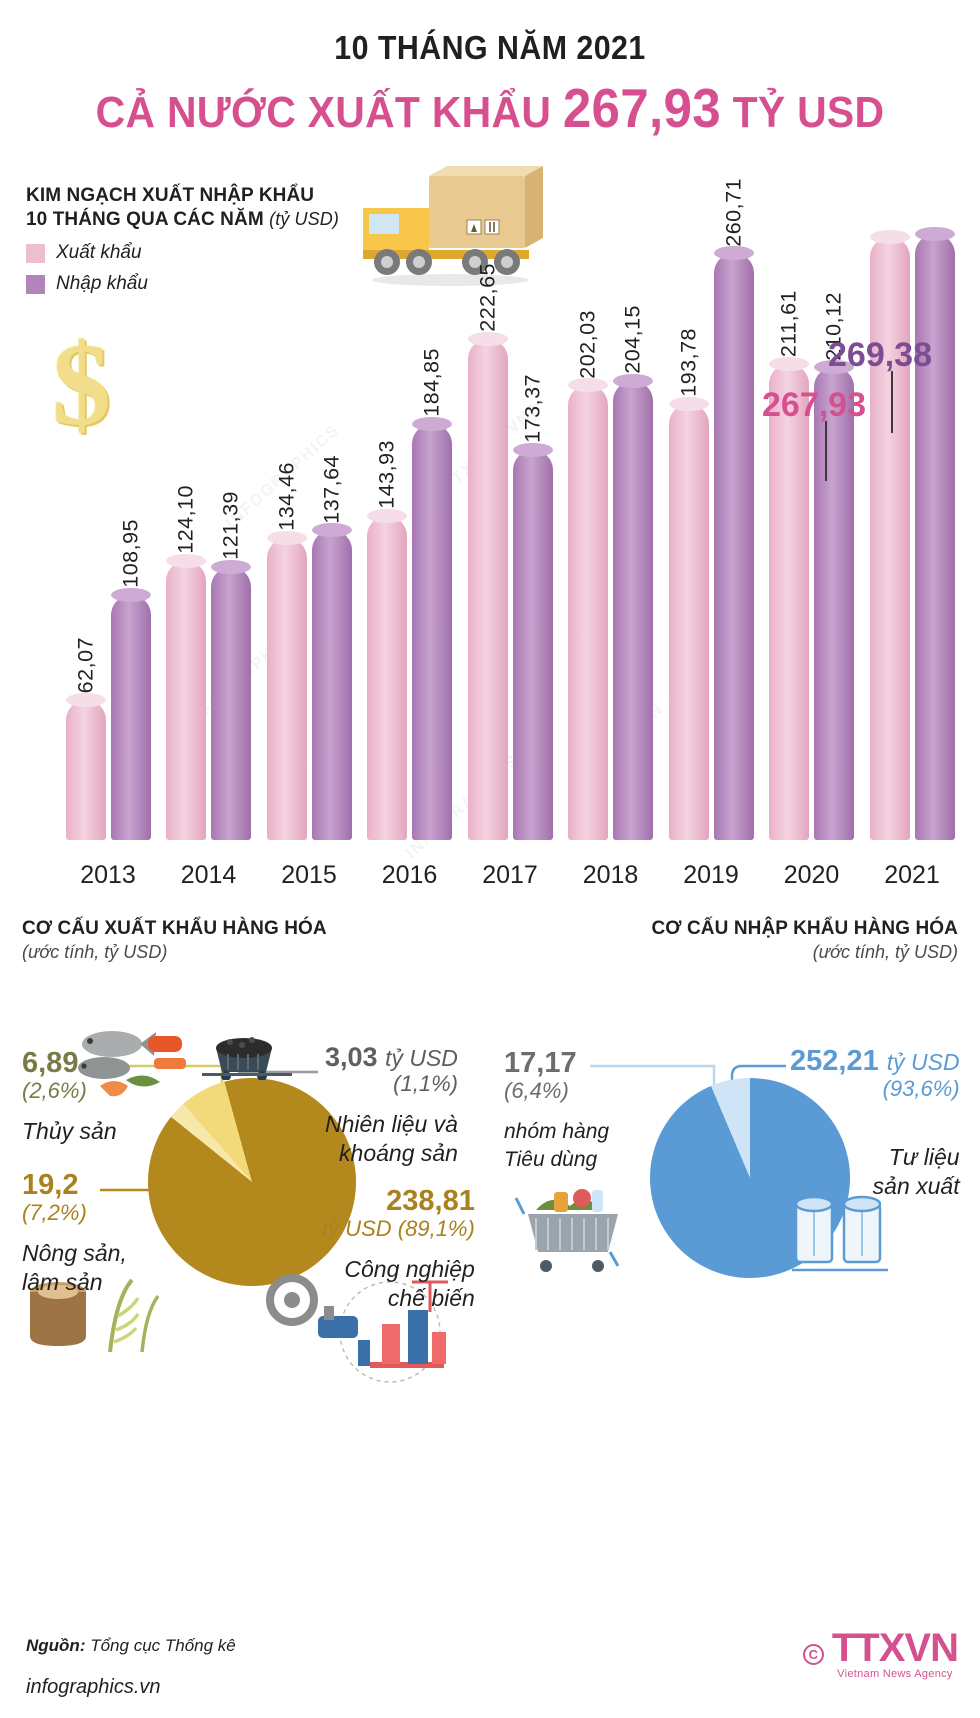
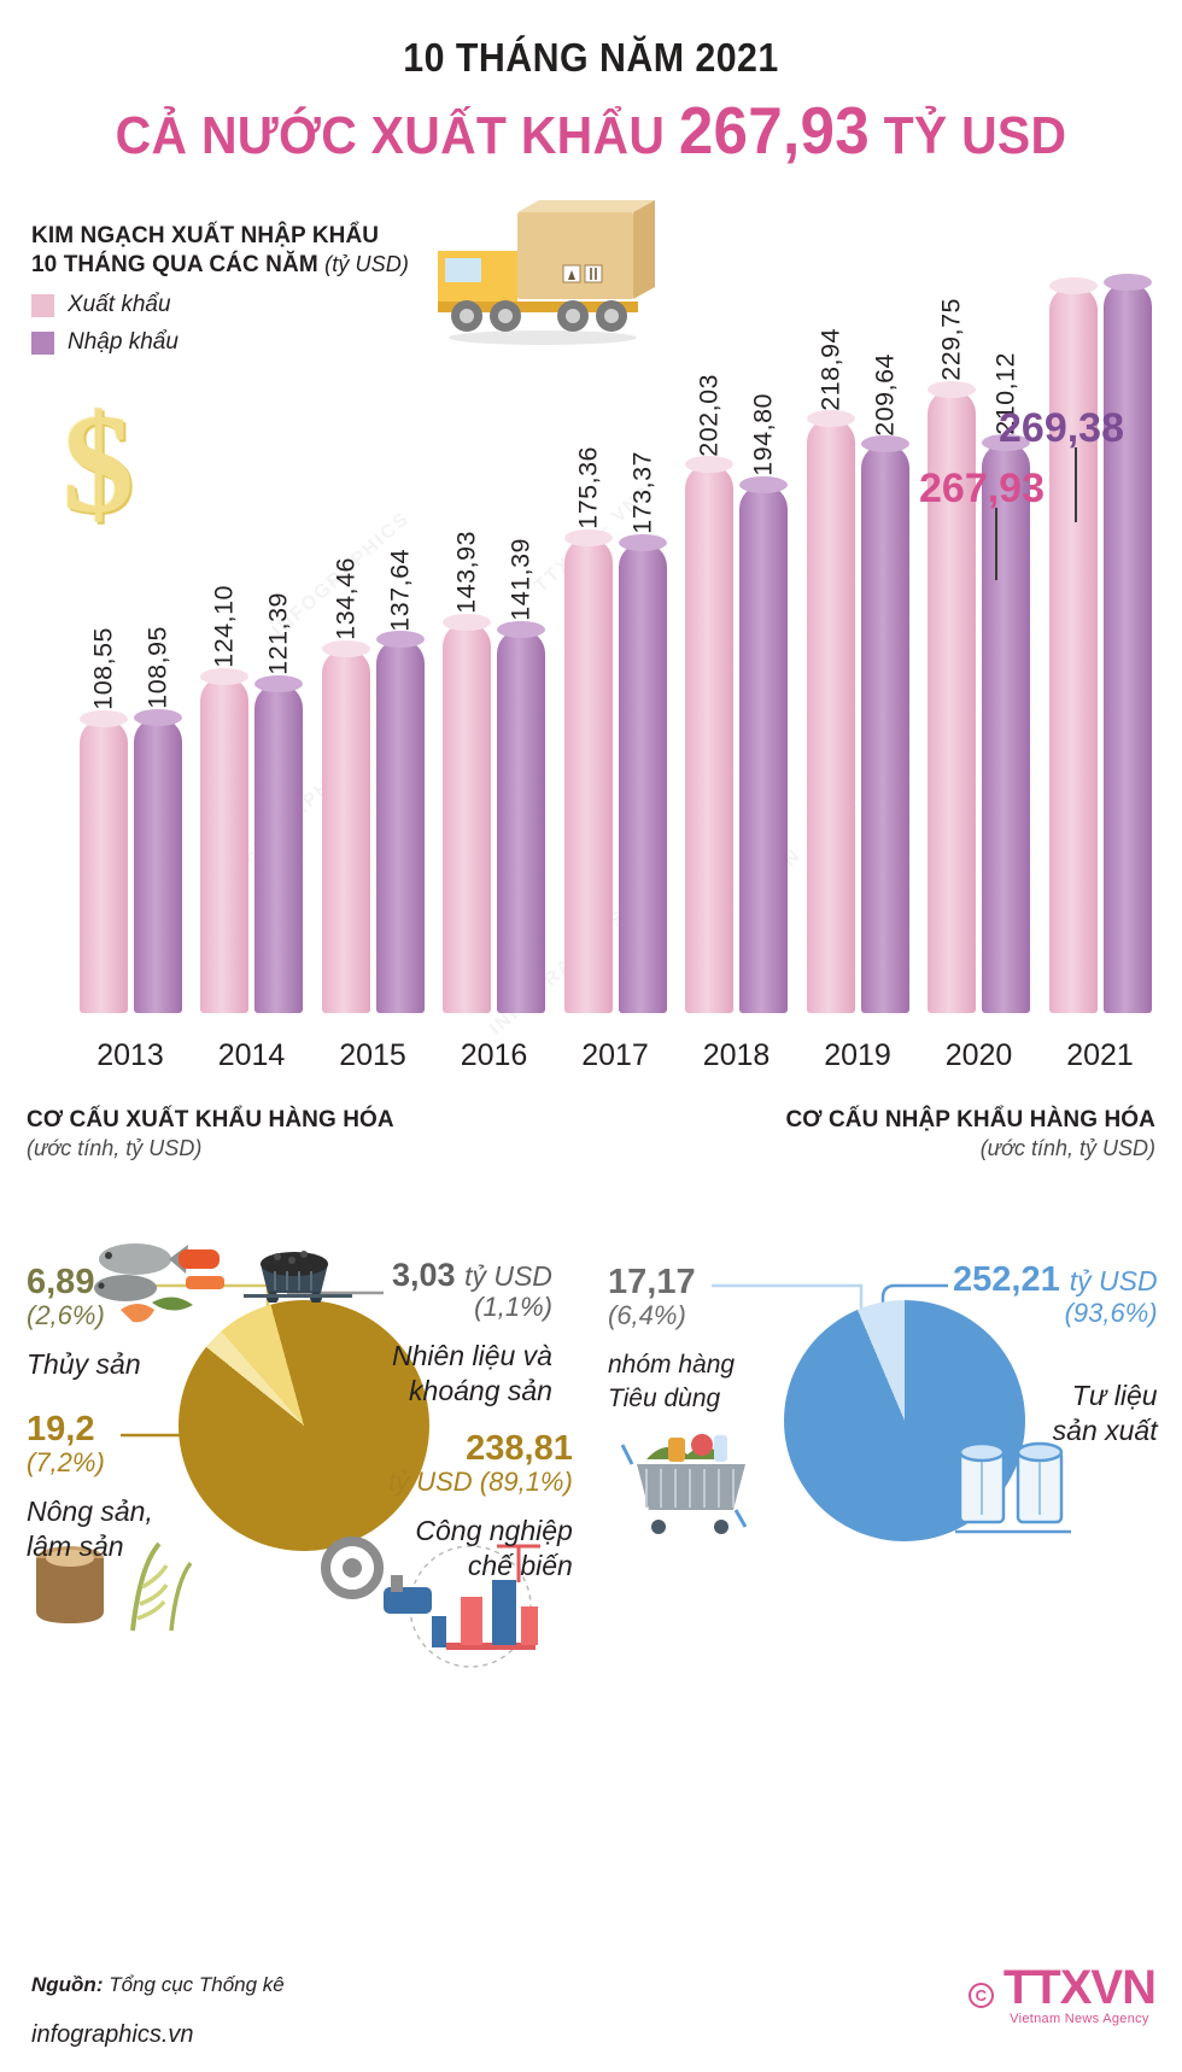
Xuất khẩu/2013: 62,07 -> 108,55
Nhập khẩu/2016: 184,85 -> 141,39
Xuất khẩu/2017: 222,65 -> 175,36
Nhập khẩu/2018: 204,15 -> 194,80
Xuất khẩu/2019: 193,78 -> 218,94
Nhập khẩu/2019: 260,71 -> 209,64
Xuất khẩu/2020: 211,61 -> 229,75
